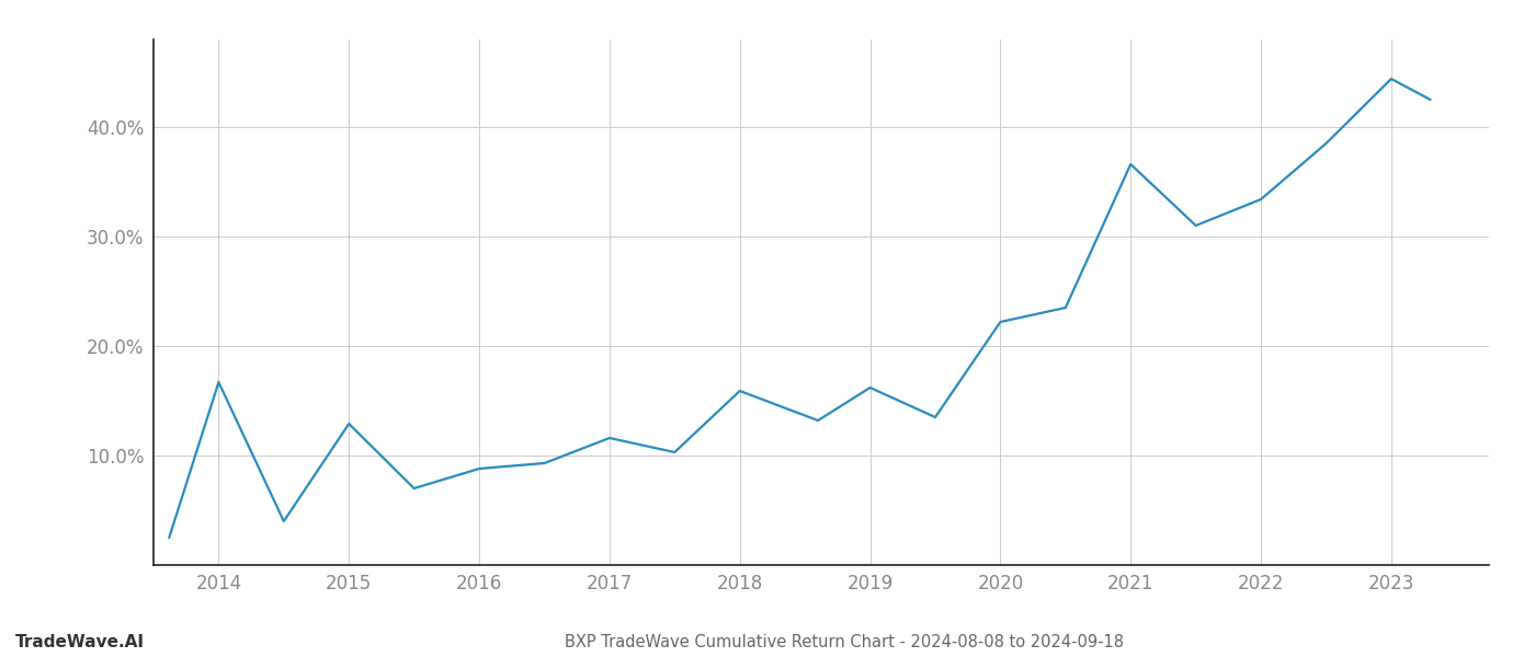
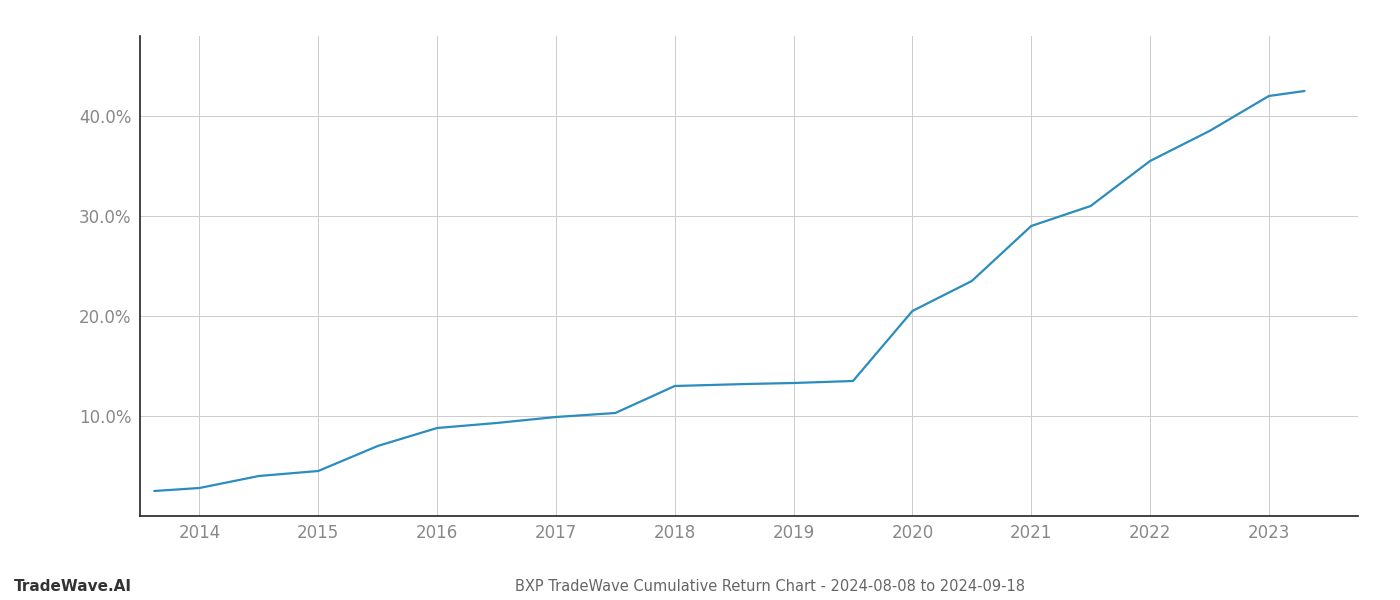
2014: 16.7% -> 2.8%
2015: 12.9% -> 4.5%
2017: 11.6% -> 9.9%
2018: 15.9% -> 13.0%
2019: 16.2% -> 13.3%
2020: 22.2% -> 20.5%
2021: 36.6% -> 29.0%
2022: 33.4% -> 35.5%
2023: 44.4% -> 42.0%
